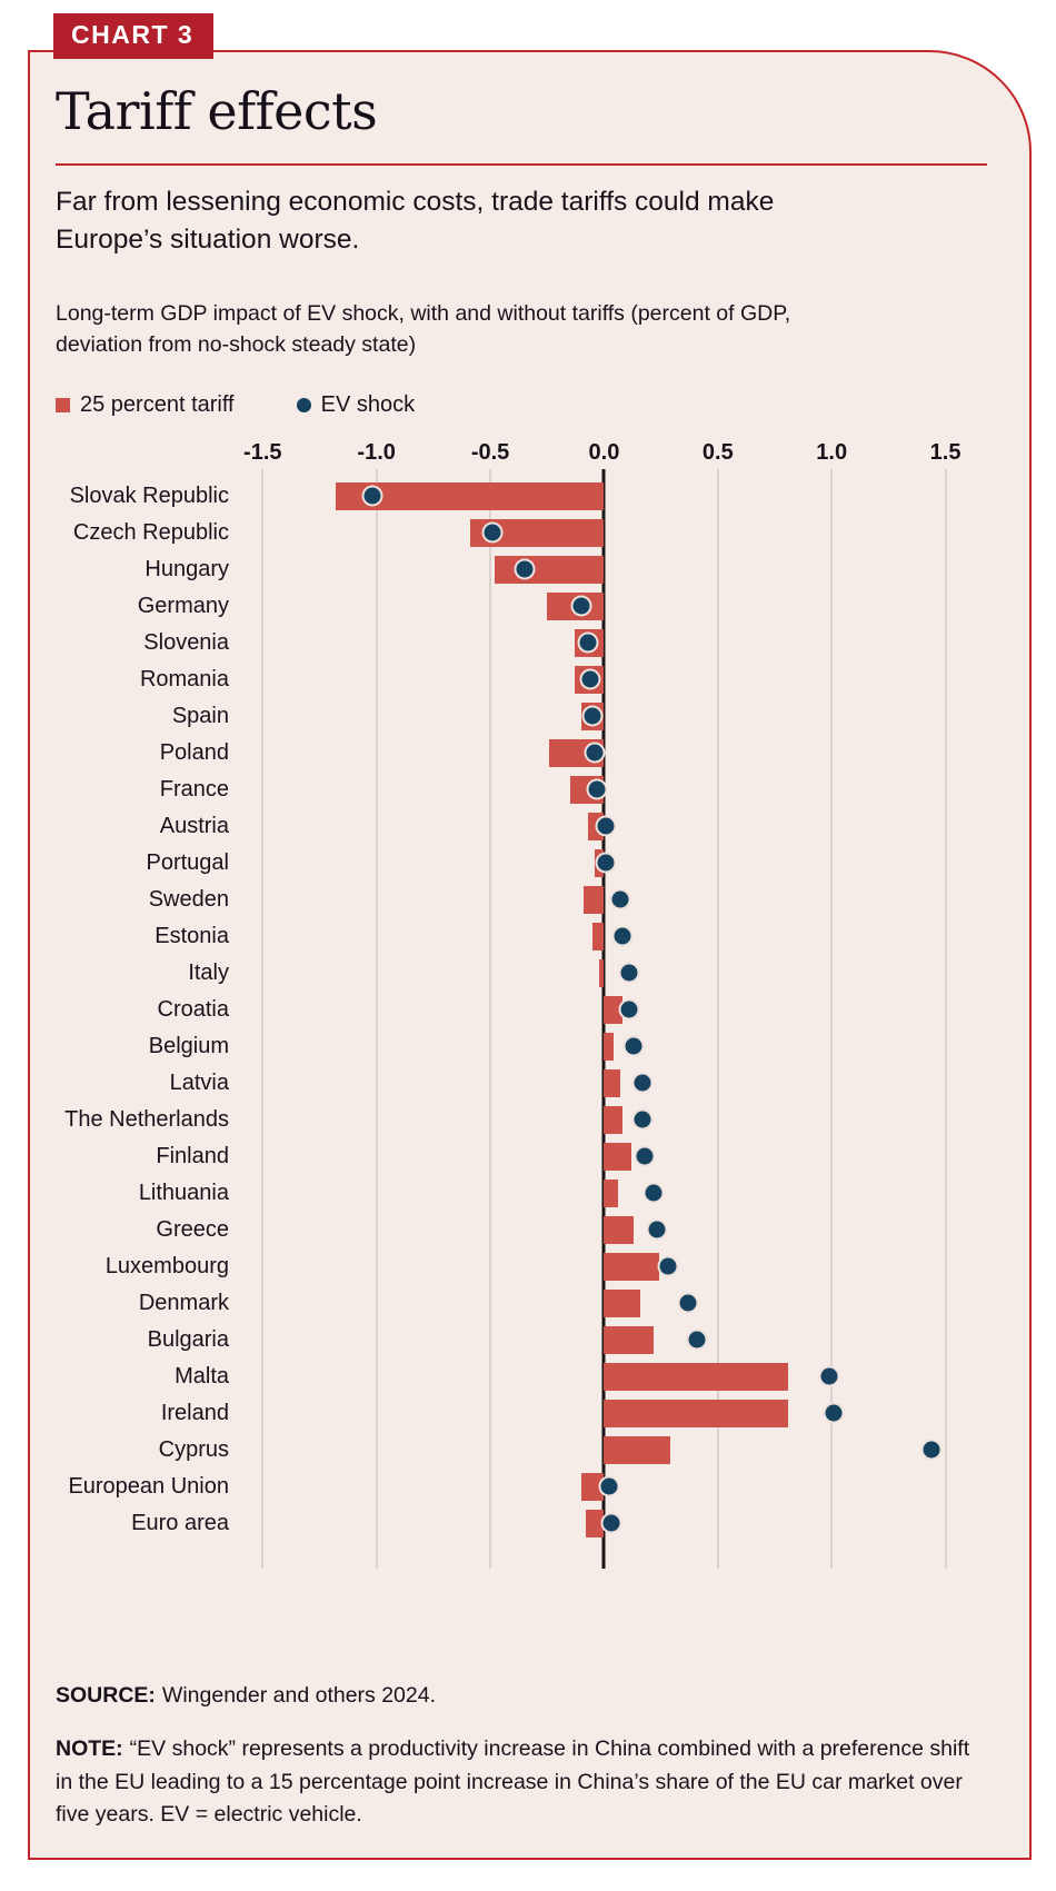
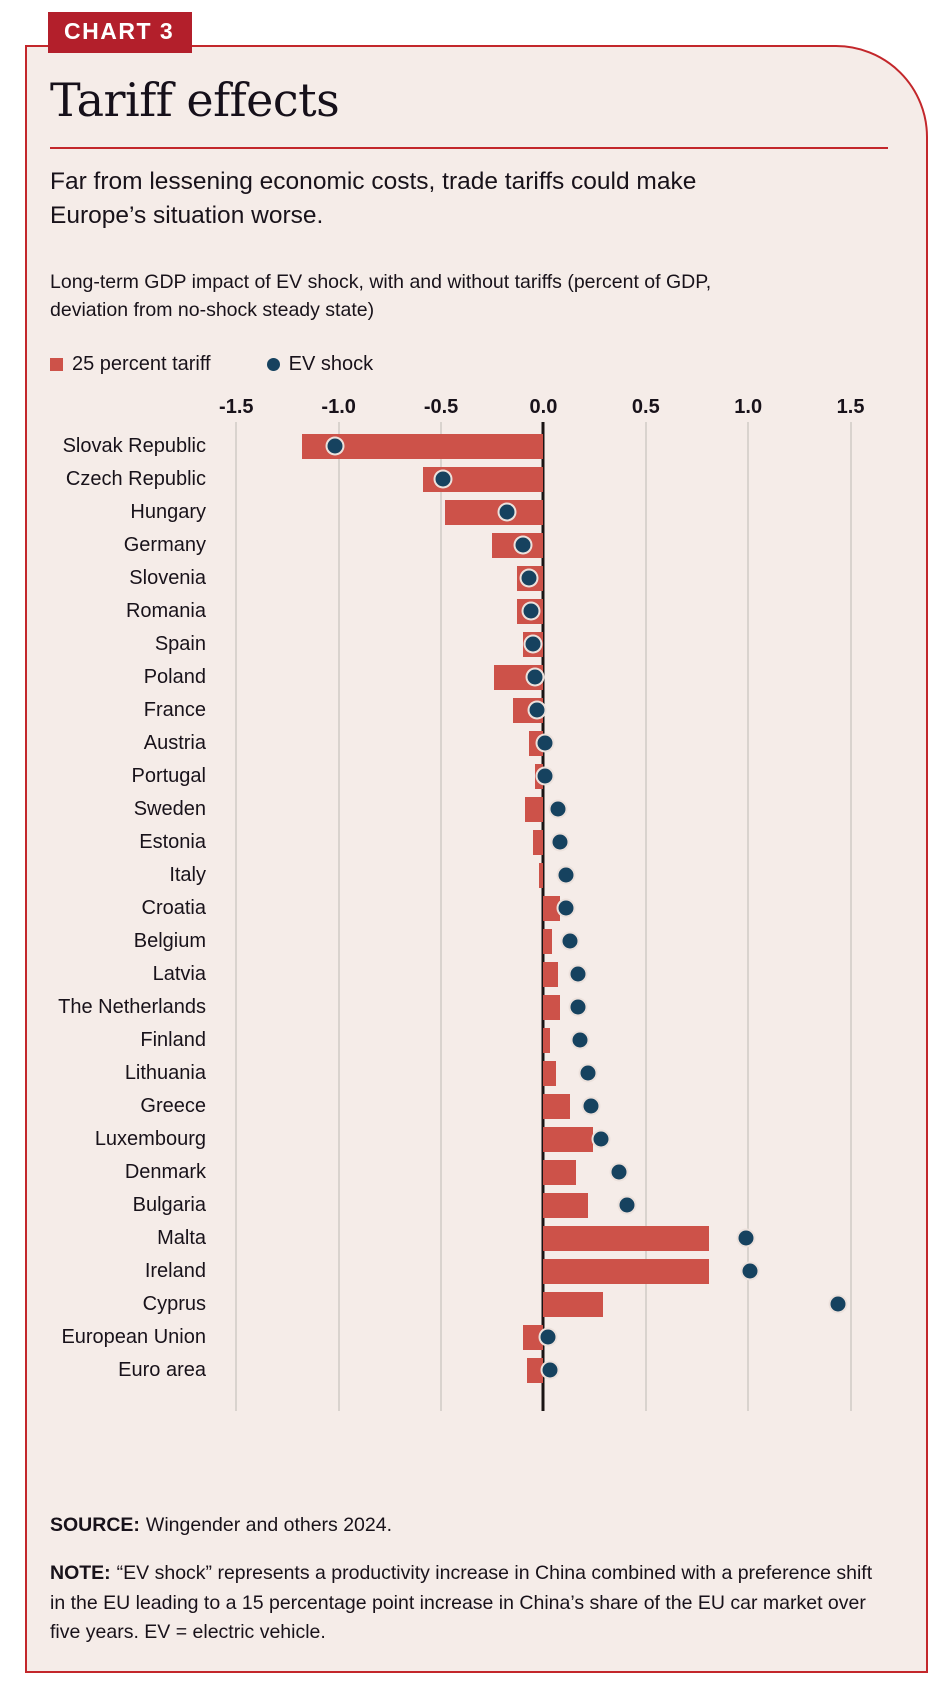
EV shock/Hungary: -0.35 -> -0.18
25 percent tariff/Finland: 0.12 -> 0.03
